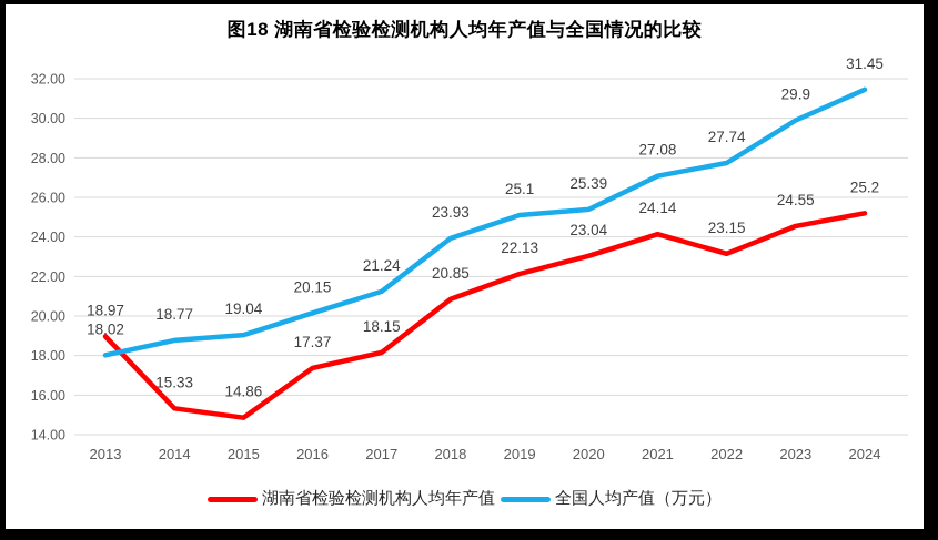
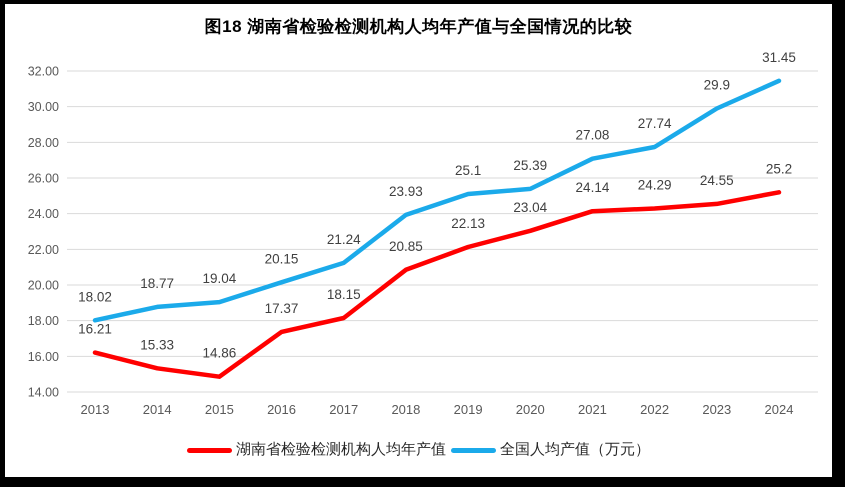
湖南省检验检测机构人均年产值/2013: 18.97 -> 16.21
湖南省检验检测机构人均年产值/2022: 23.15 -> 24.29
